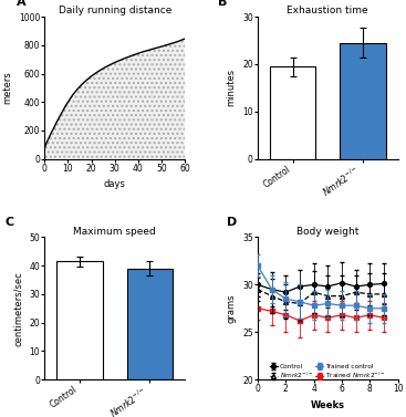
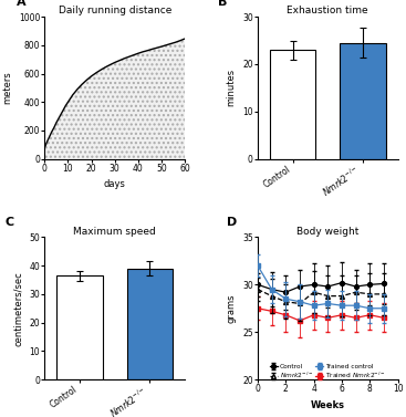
Exhaustion time/Control: 19.5 -> 23.0
Maximum speed/Control: 41.5 -> 36.5
